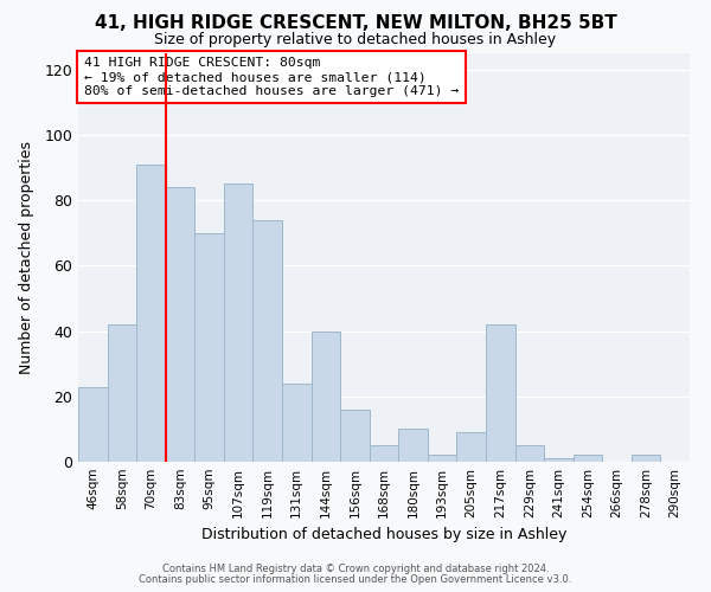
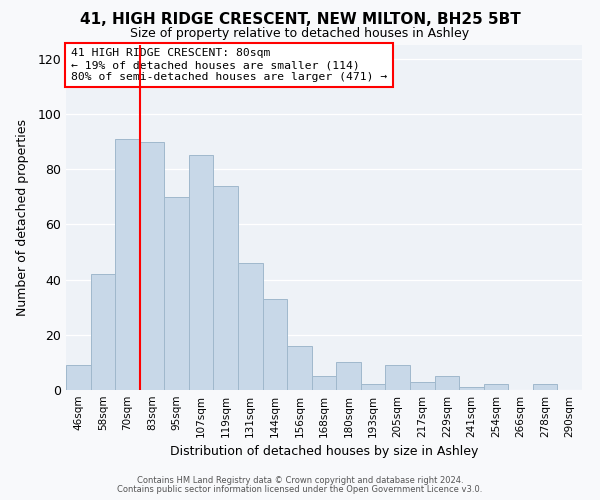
46sqm: 23 -> 9
83sqm: 84 -> 90
131sqm: 24 -> 46
144sqm: 40 -> 33
217sqm: 42 -> 3
